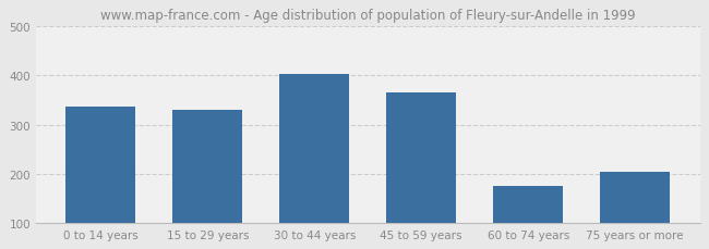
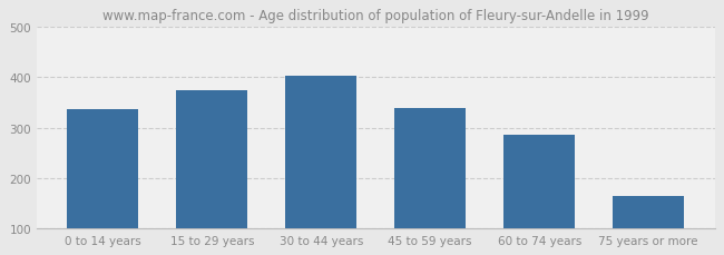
15 to 29 years: 330 -> 375
45 to 59 years: 365 -> 340
60 to 74 years: 175 -> 285
75 years or more: 205 -> 165
